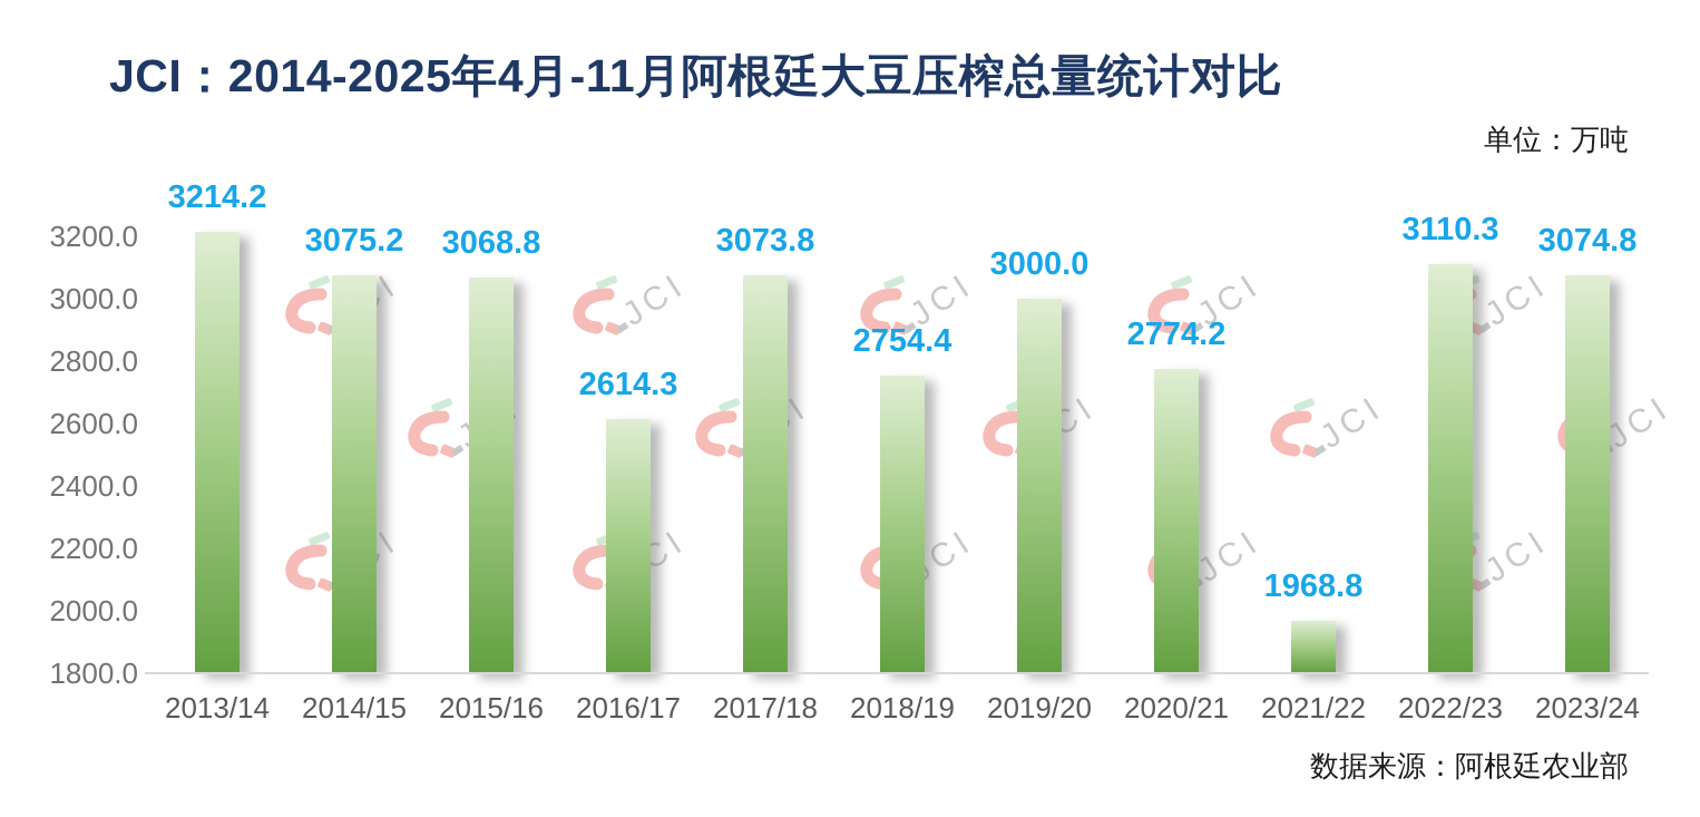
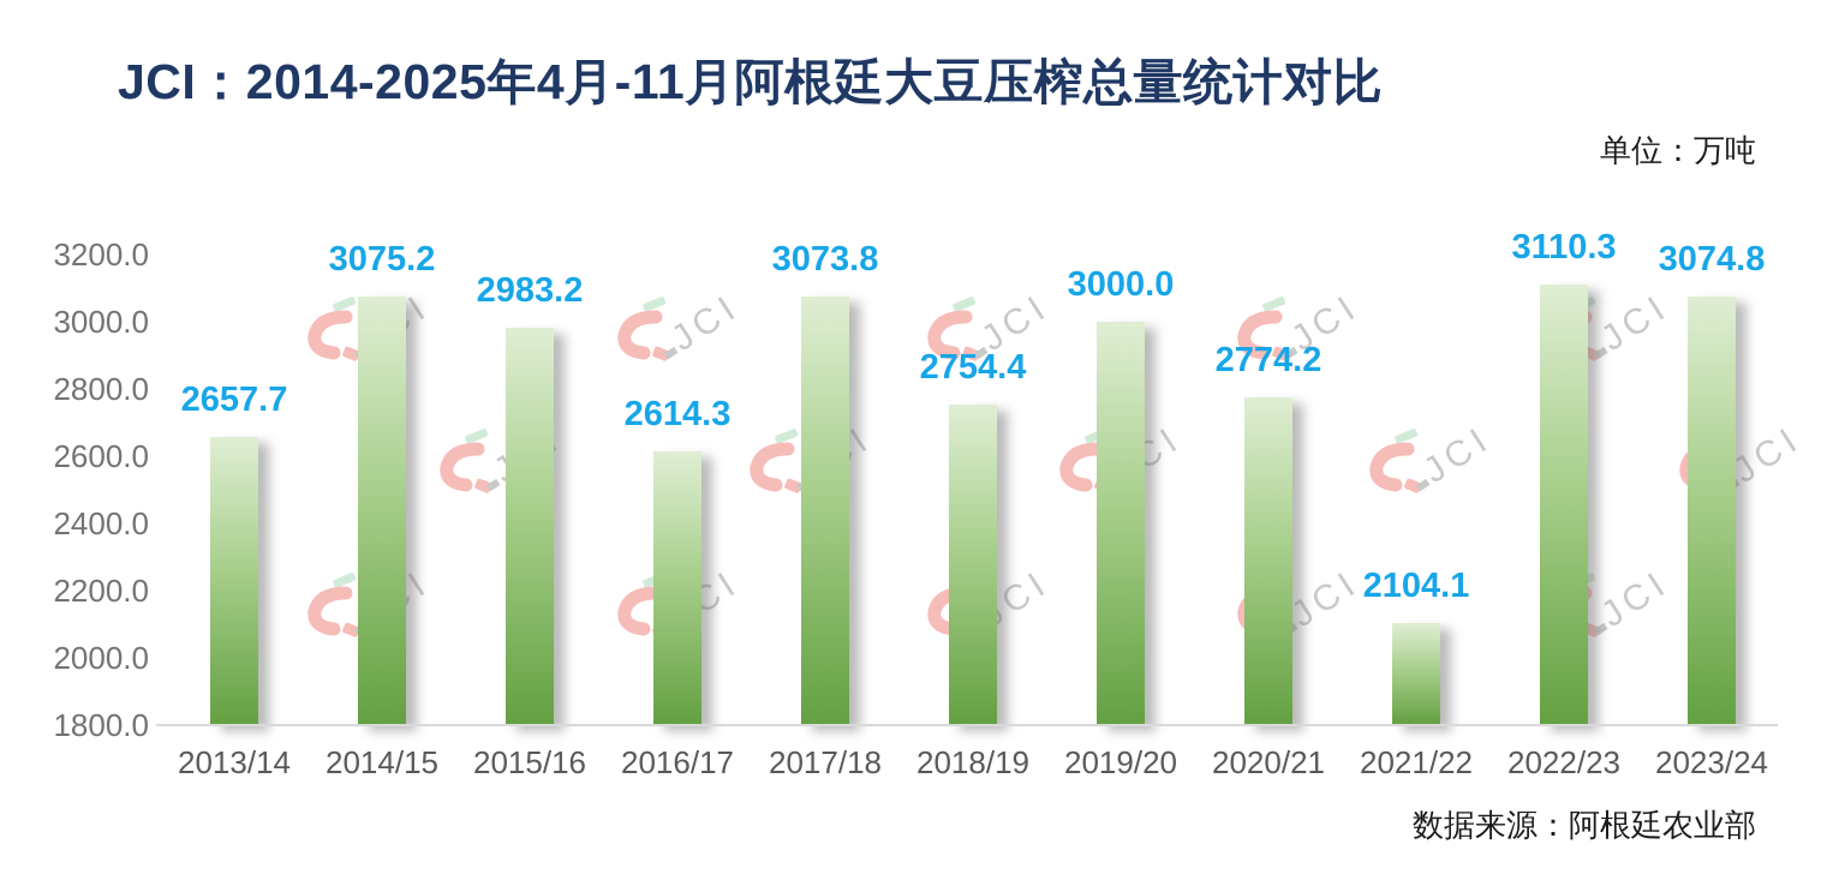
2013/14: 3214.2 -> 2657.7
2015/16: 3068.8 -> 2983.2
2021/22: 1968.8 -> 2104.1
